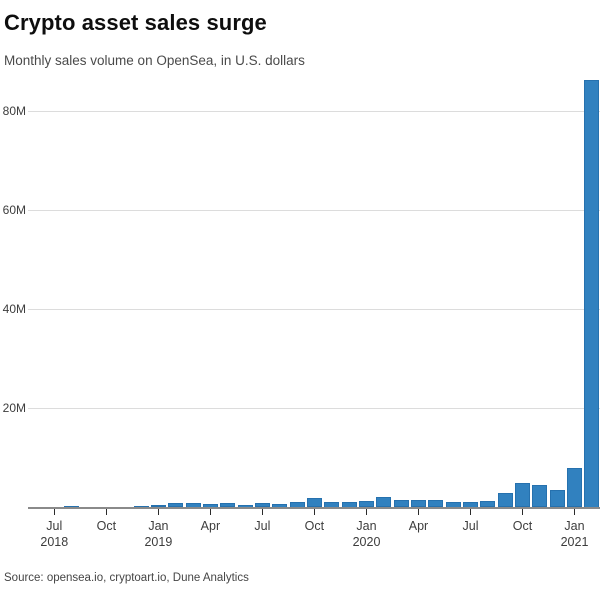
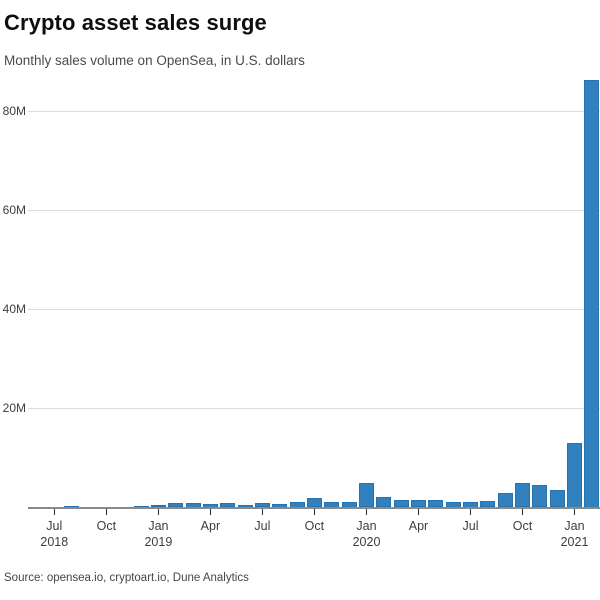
Jan 2020: 1M -> 5M
Jan 2021: 8M -> 13M
